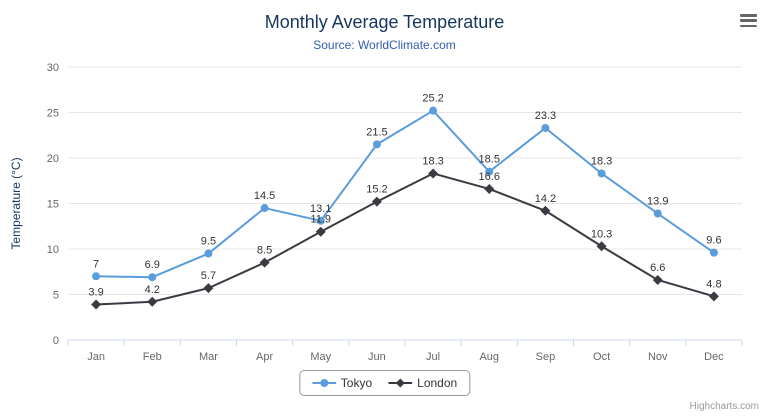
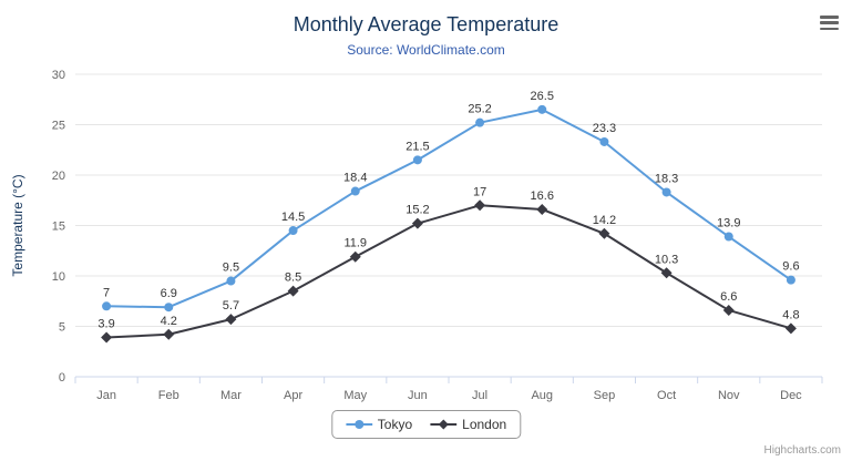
Tokyo/May: 13.1 -> 18.4
London/Jul: 18.3 -> 17
Tokyo/Aug: 18.5 -> 26.5
